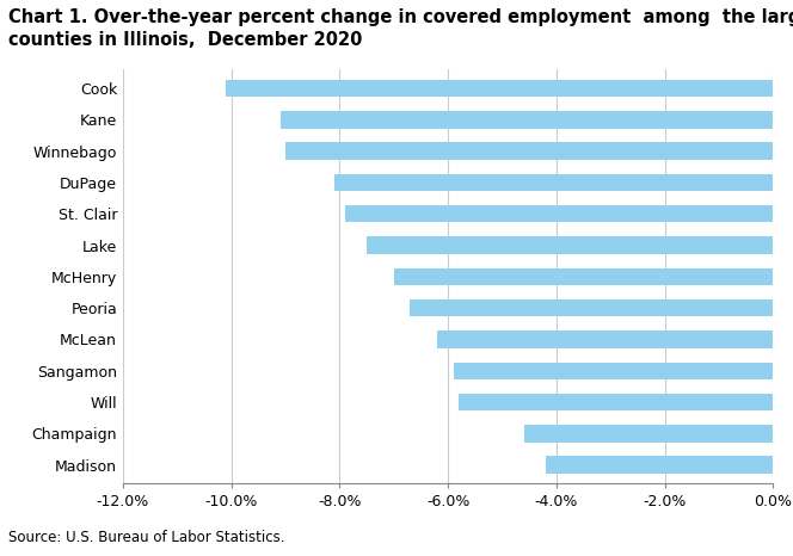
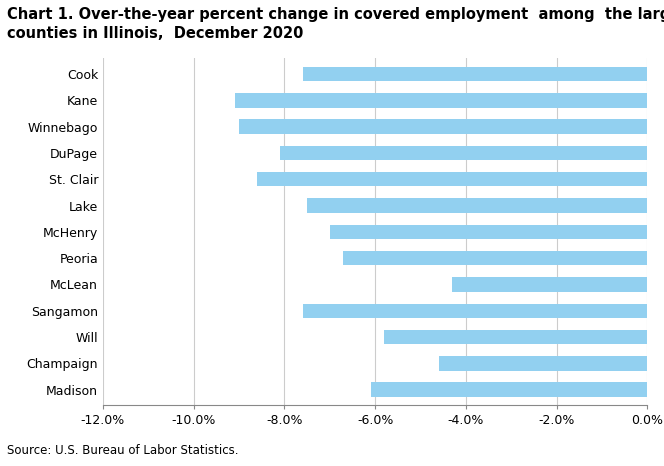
Cook: -10.1% -> -7.6%
St. Clair: -7.9% -> -8.6%
McLean: -6.2% -> -4.3%
Sangamon: -5.9% -> -7.6%
Madison: -4.2% -> -6.1%
